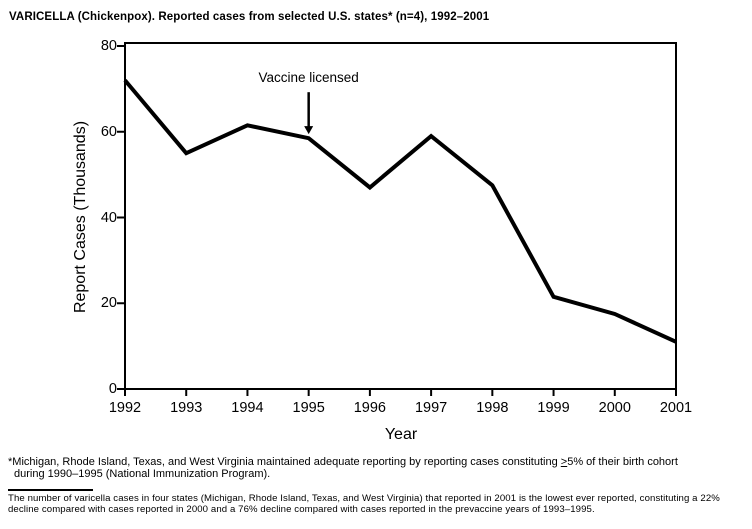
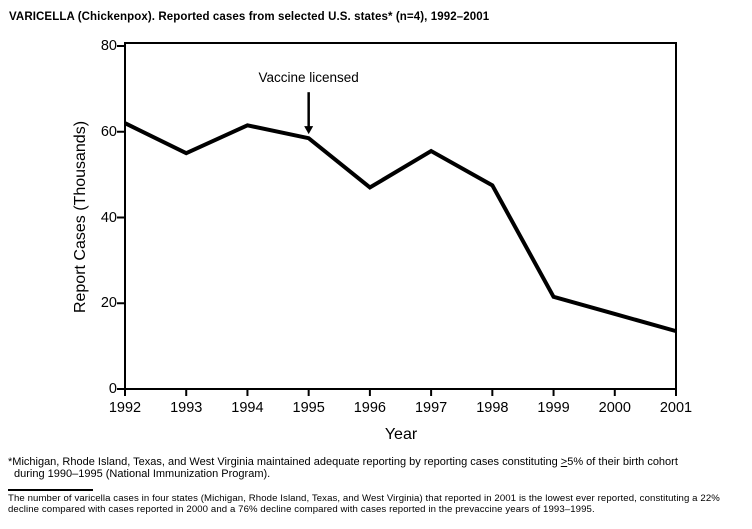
1992: 72 -> 62
1997: 59 -> 56
2001: 11 -> 14
